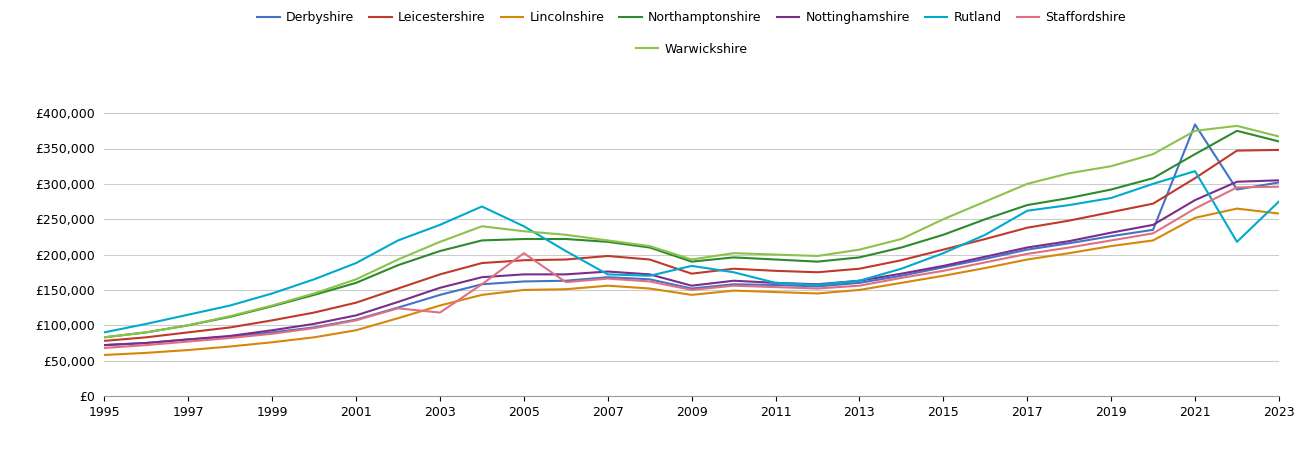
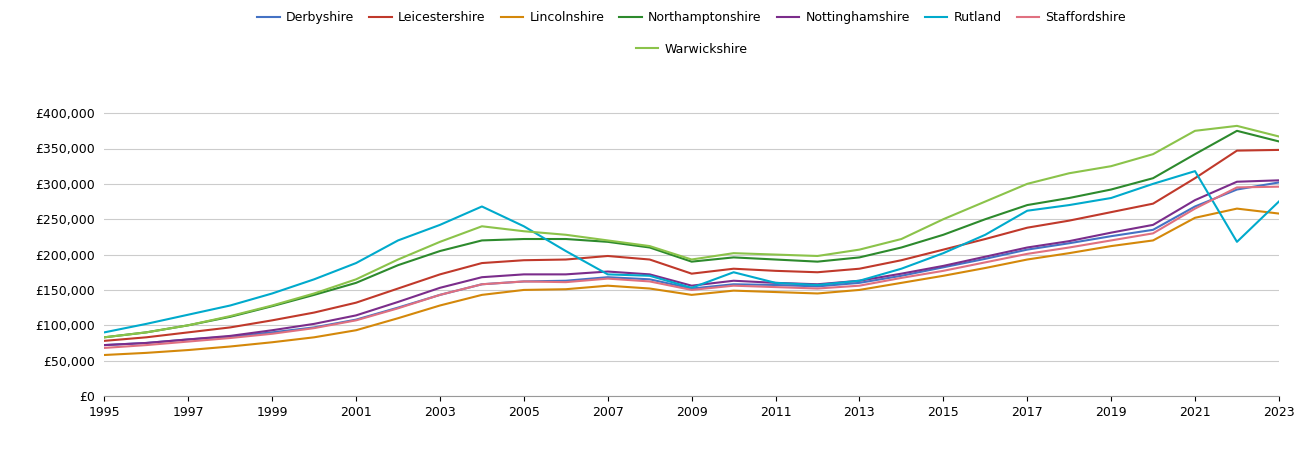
Staffordshire/2003: £118,000 -> £143,000
Staffordshire/2005: £202,000 -> £162,000
Rutland/2009: £184,000 -> £153,000
Derbyshire/2021: £384,000 -> £268,000
